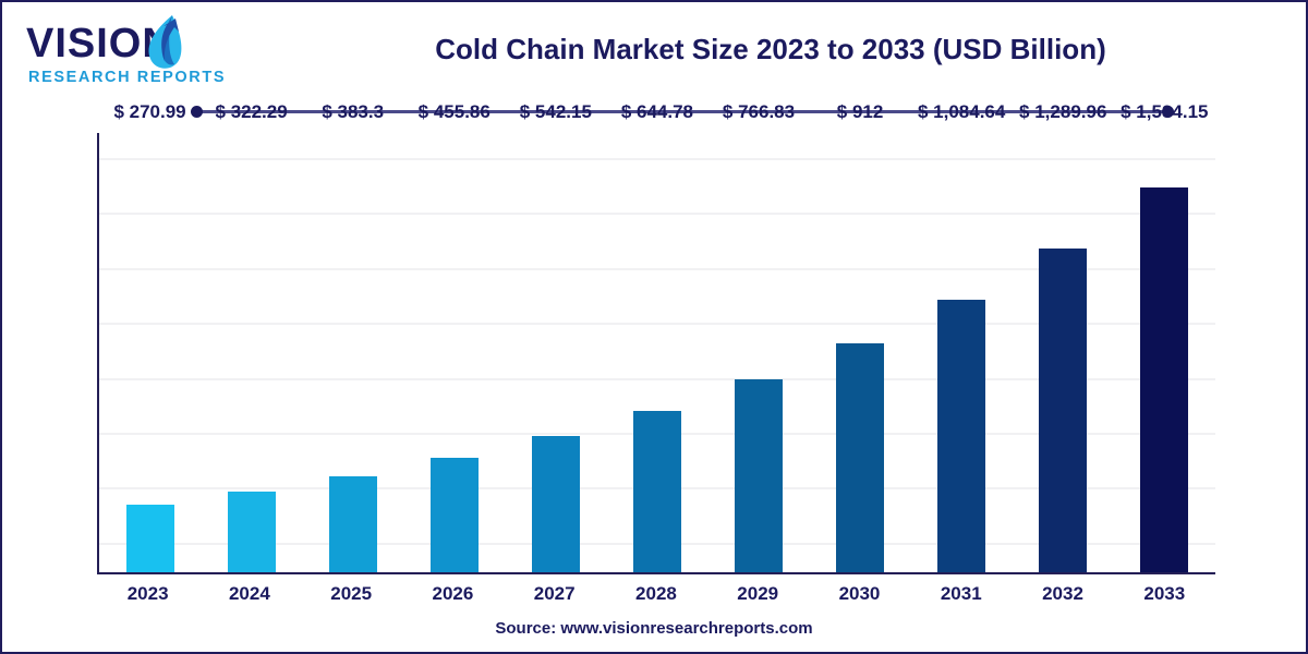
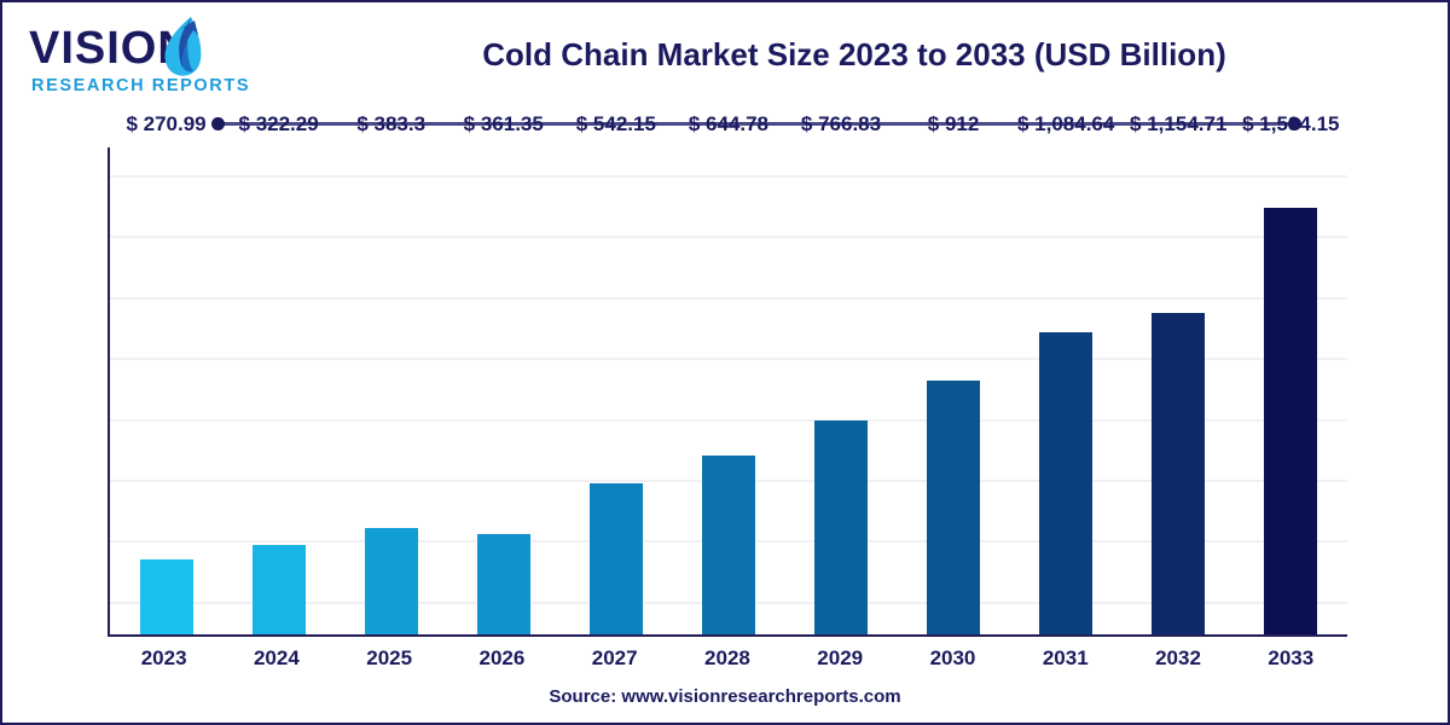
2026: 455.86 -> 361.35
2032: 1,289.96 -> 1,154.71
